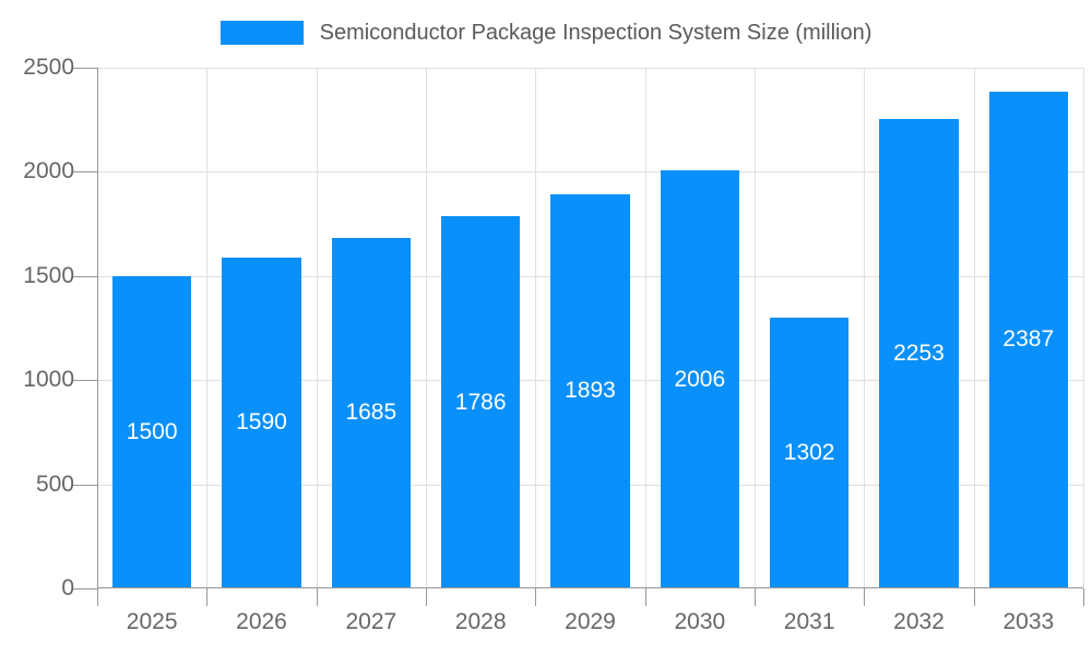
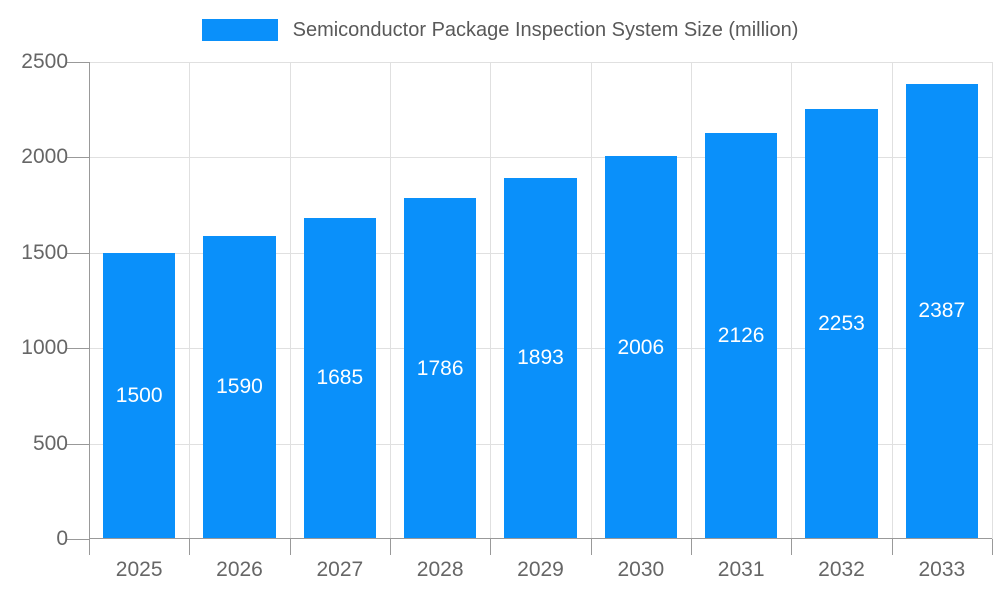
2031: 1302 -> 2126
